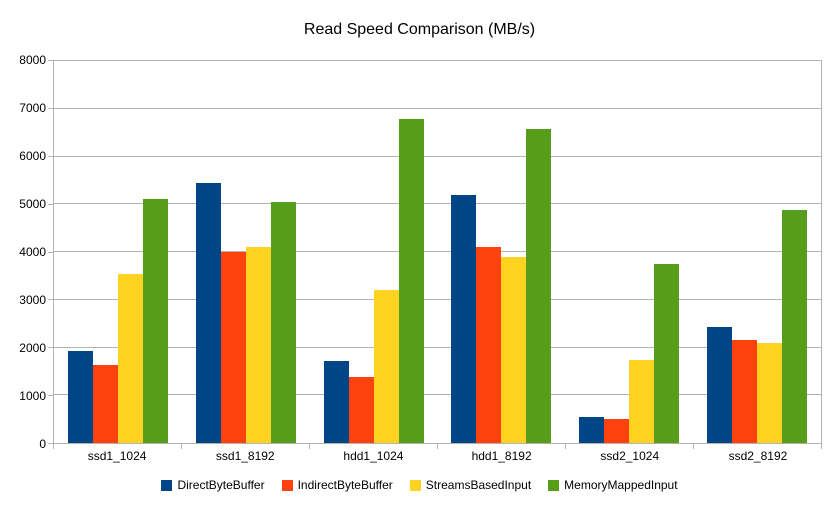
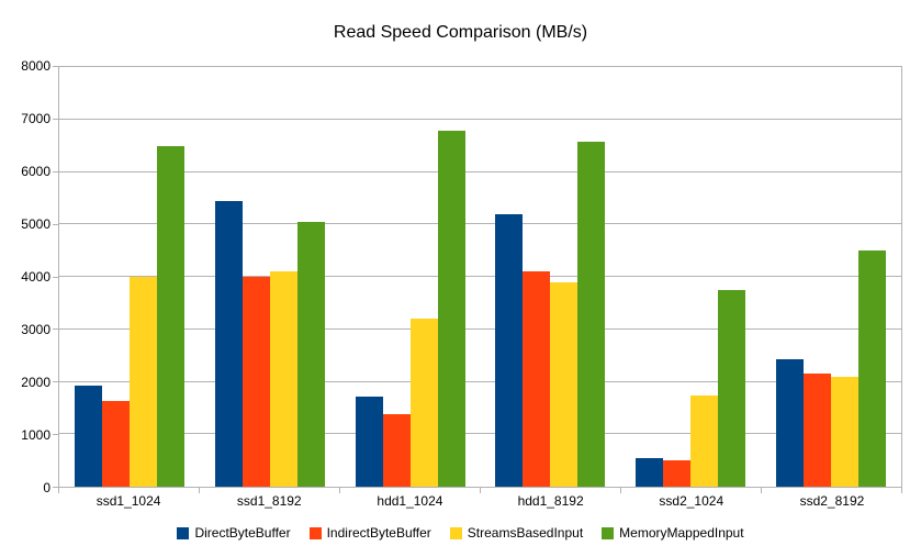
StreamsBasedInput/ssd1_1024: 3600 -> 4000
MemoryMappedInput/ssd1_1024: 5100 -> 6500
MemoryMappedInput/ssd2_8192: 4900 -> 4500
